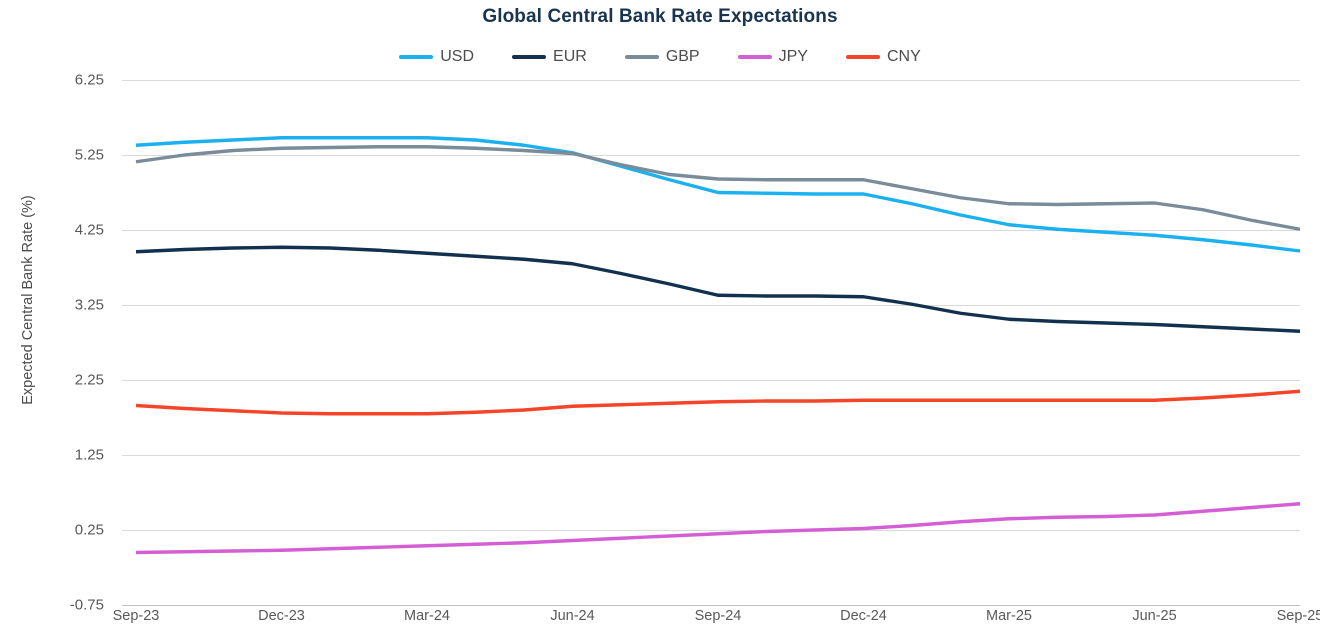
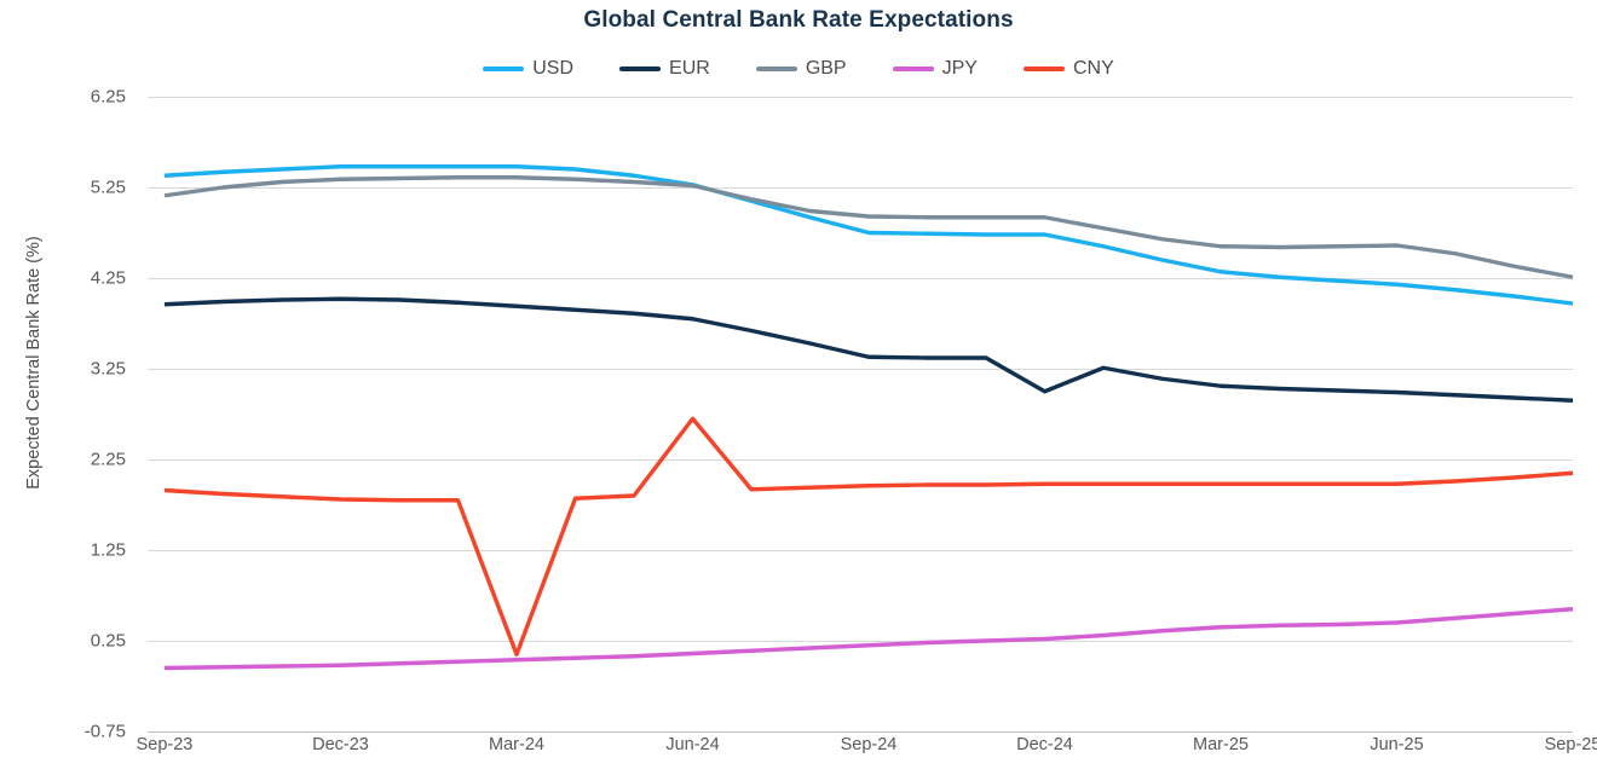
CNY/Mar-24: 1.8 -> 0.1
CNY/Jun-24: 1.9 -> 2.7
EUR/Dec-24: 3.4 -> 3.0
